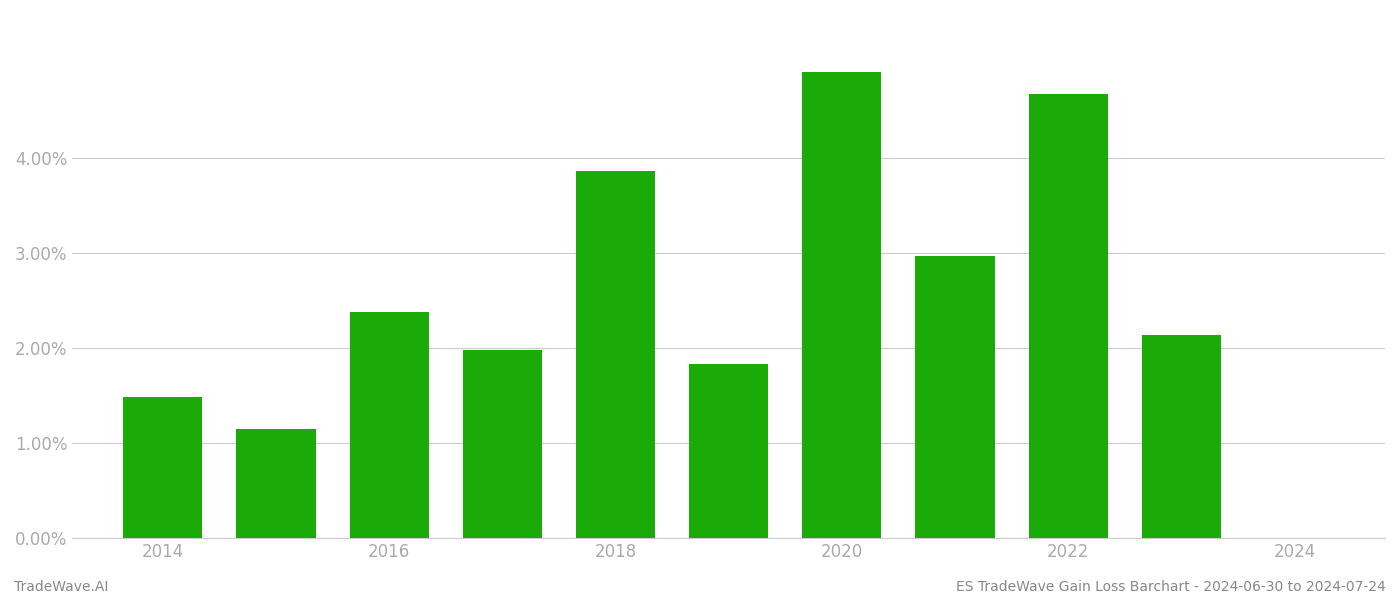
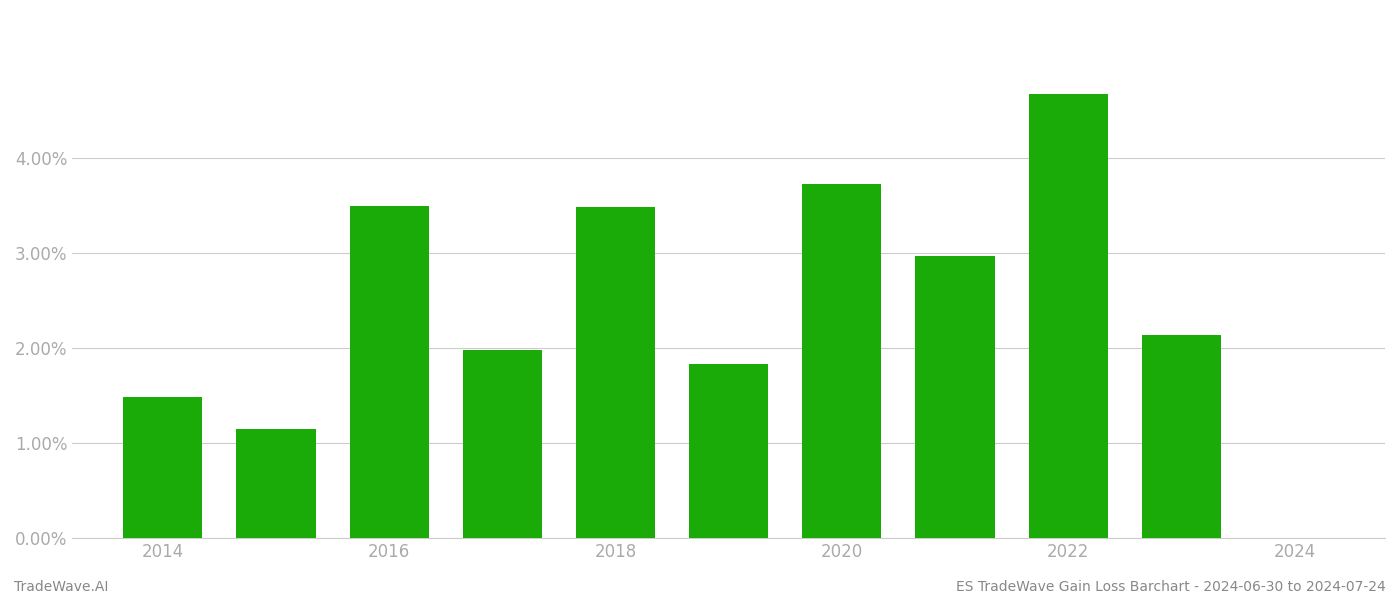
2016: 2.38% -> 3.49%
2018: 3.86% -> 3.48%
2020: 4.90% -> 3.72%
